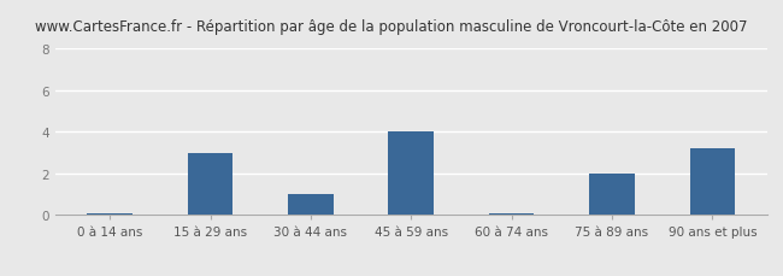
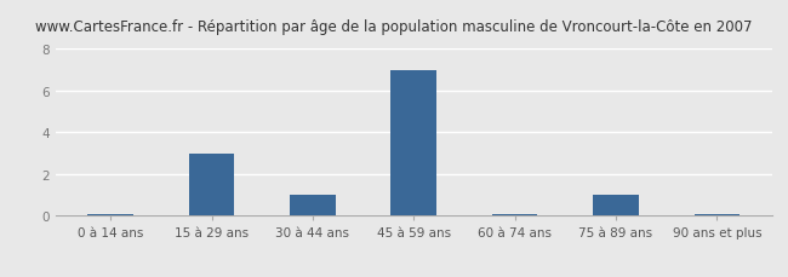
45 à 59 ans: 4.0 -> 7.0
75 à 89 ans: 2.0 -> 1.0
90 ans et plus: 3.2 -> 0.1
